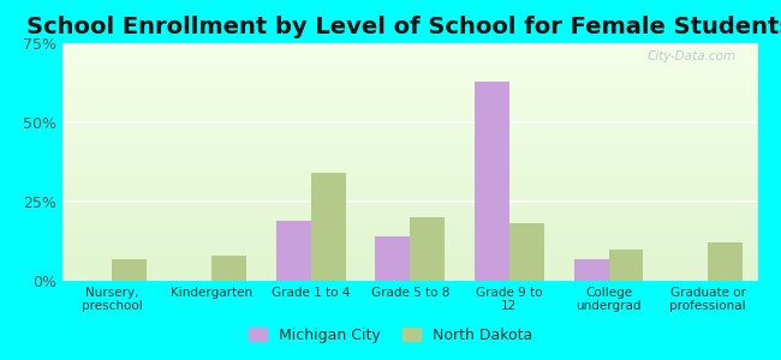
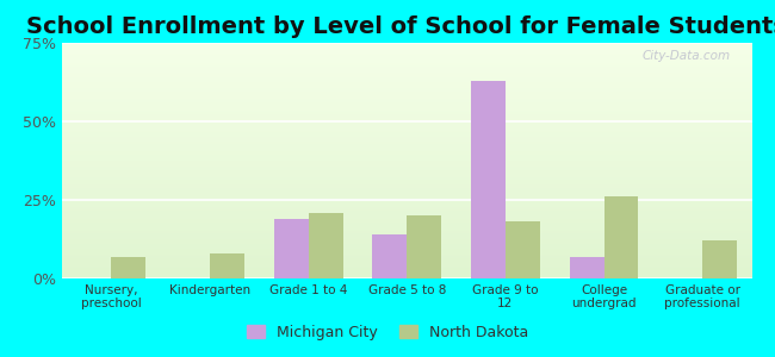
North Dakota/Grade 1 to 4: 34% -> 21%
North Dakota/College undergrad: 10% -> 26%
